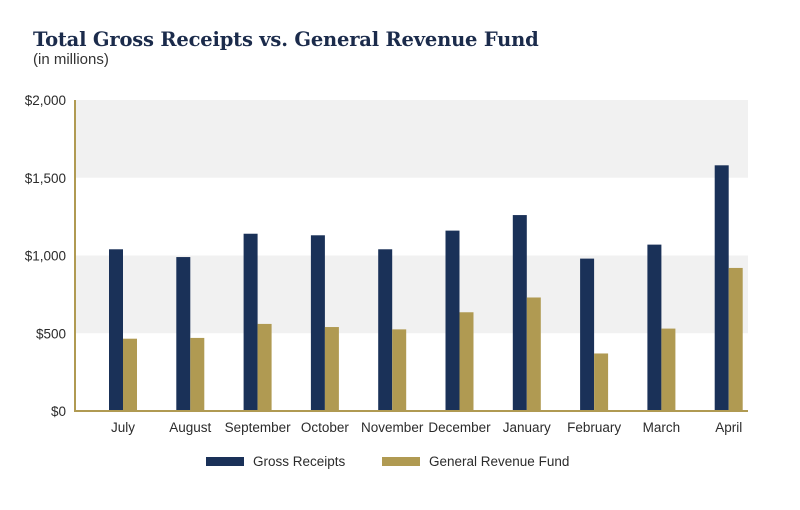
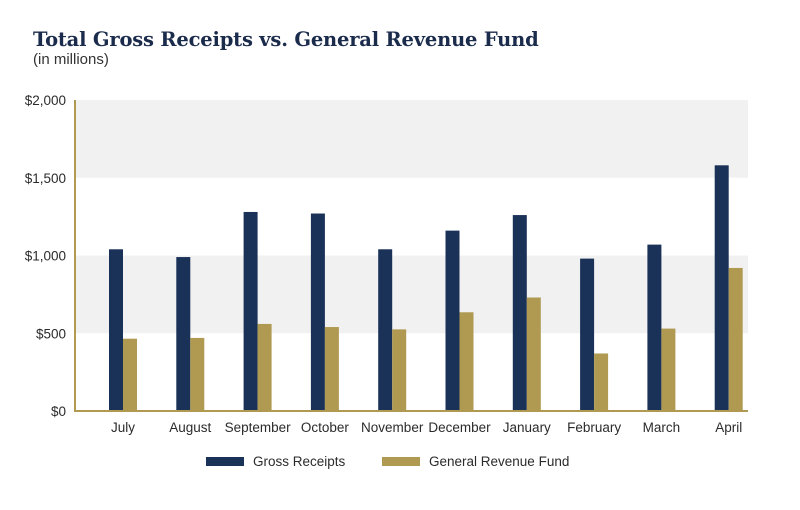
Gross Receipts/September: $1140 -> $1280
Gross Receipts/October: $1130 -> $1270
